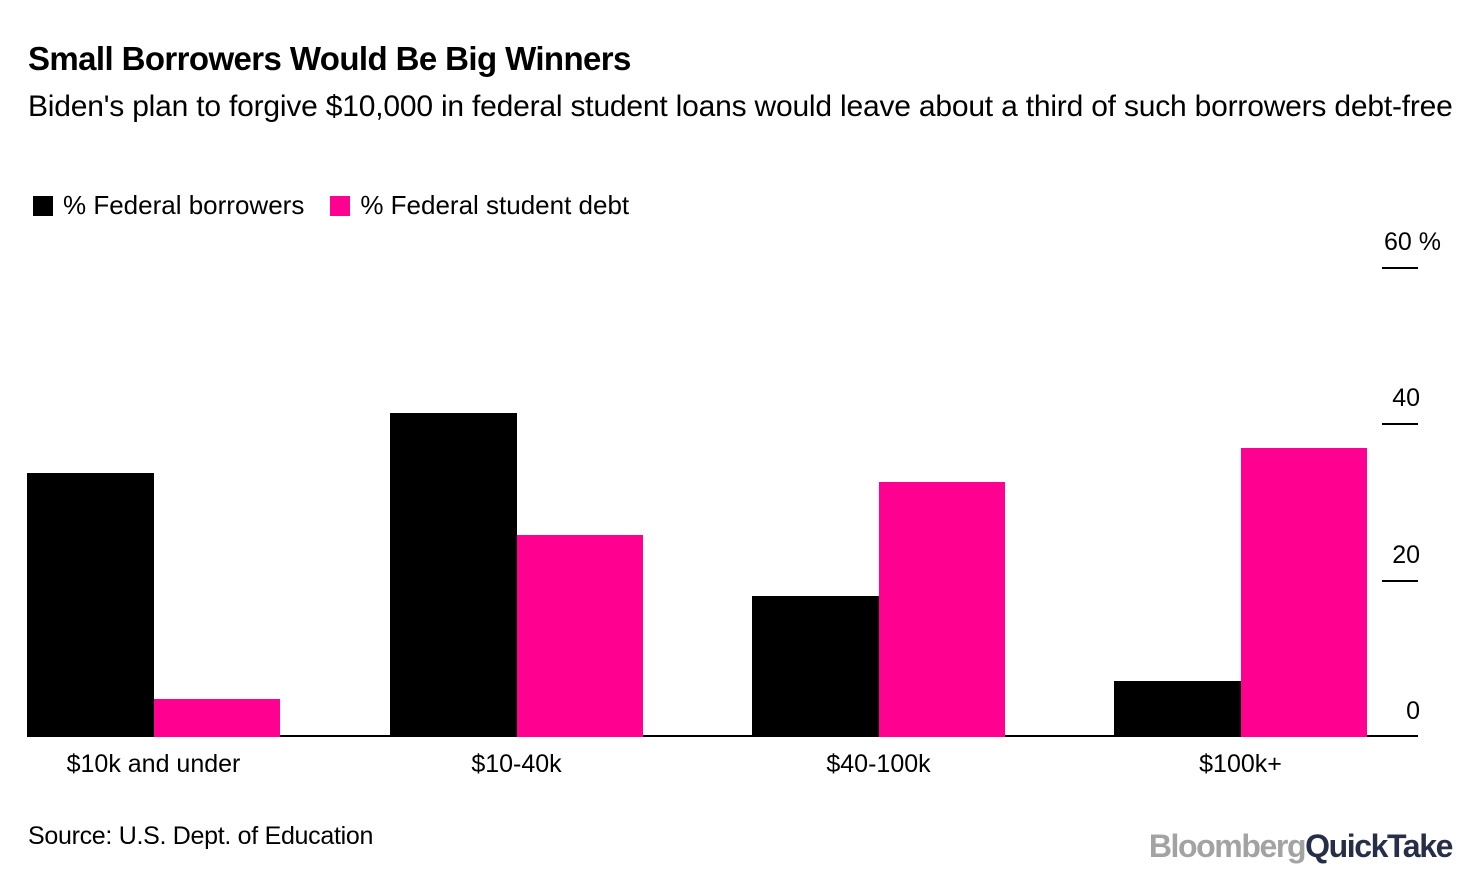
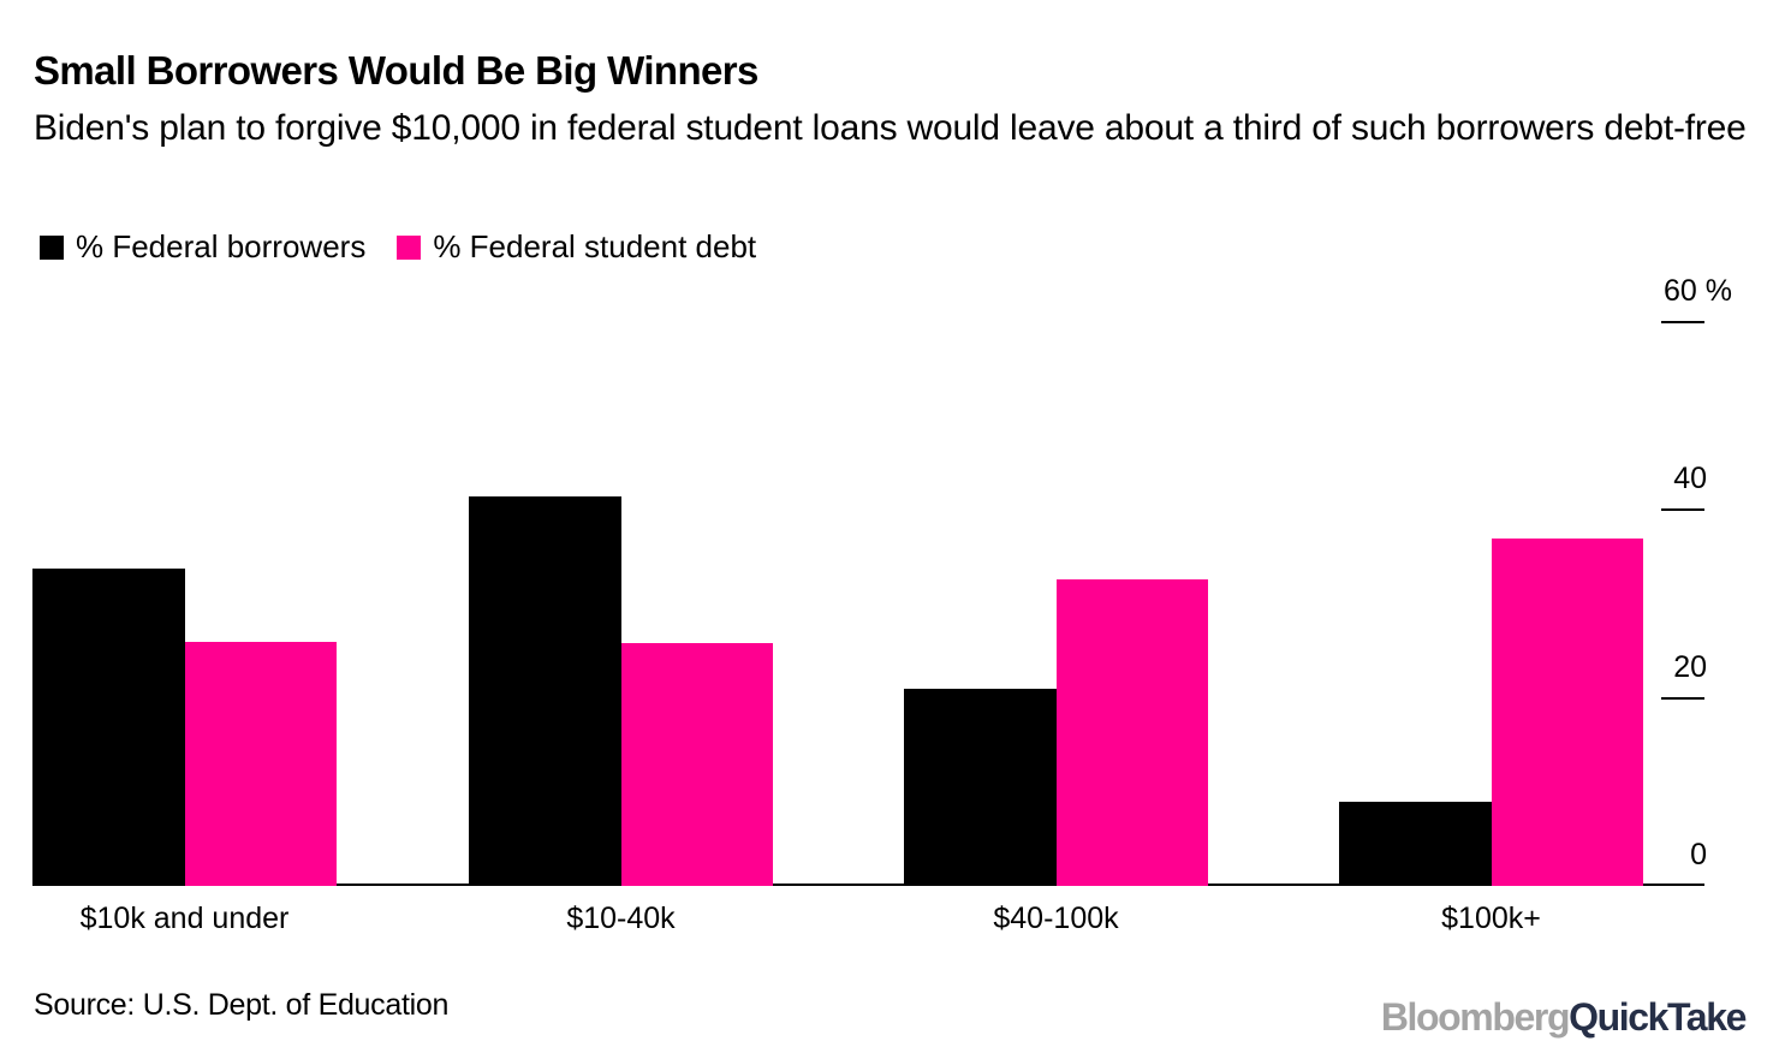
% Federal student debt/$10k and under: 5 -> 26
% Federal borrowers/$40-100k: 18 -> 21
% Federal borrowers/$100k+: 7 -> 9
